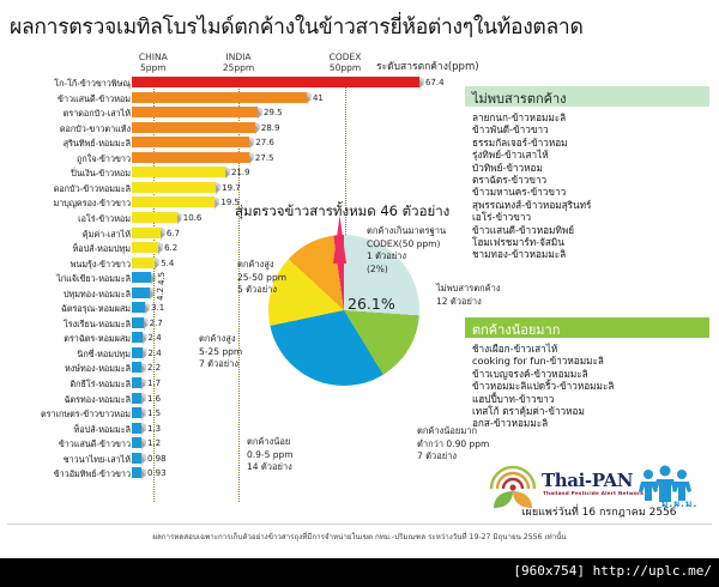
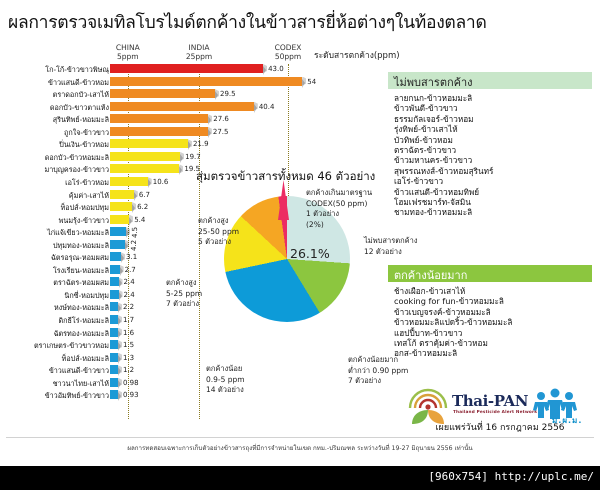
โก-โก้-ข้าวขาวพิษณุ: 67.4 -> 43.0
ข้าวแสนดี-ข้าวหอม: 41 -> 54
ดอกบัว-ขาวตาแห้ง: 28.9 -> 40.4
